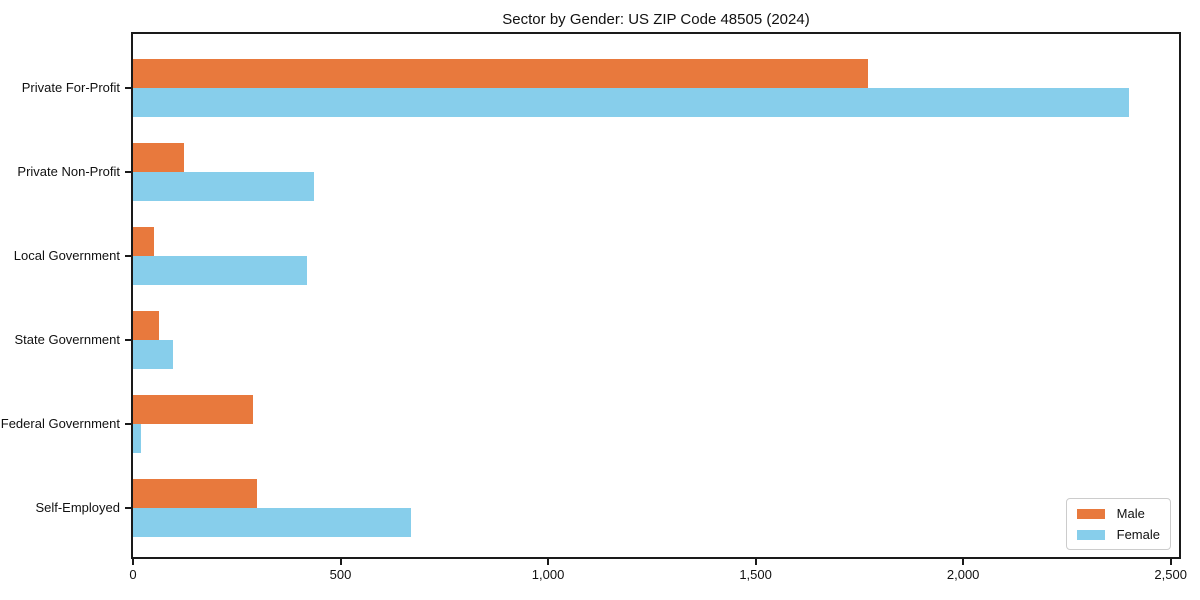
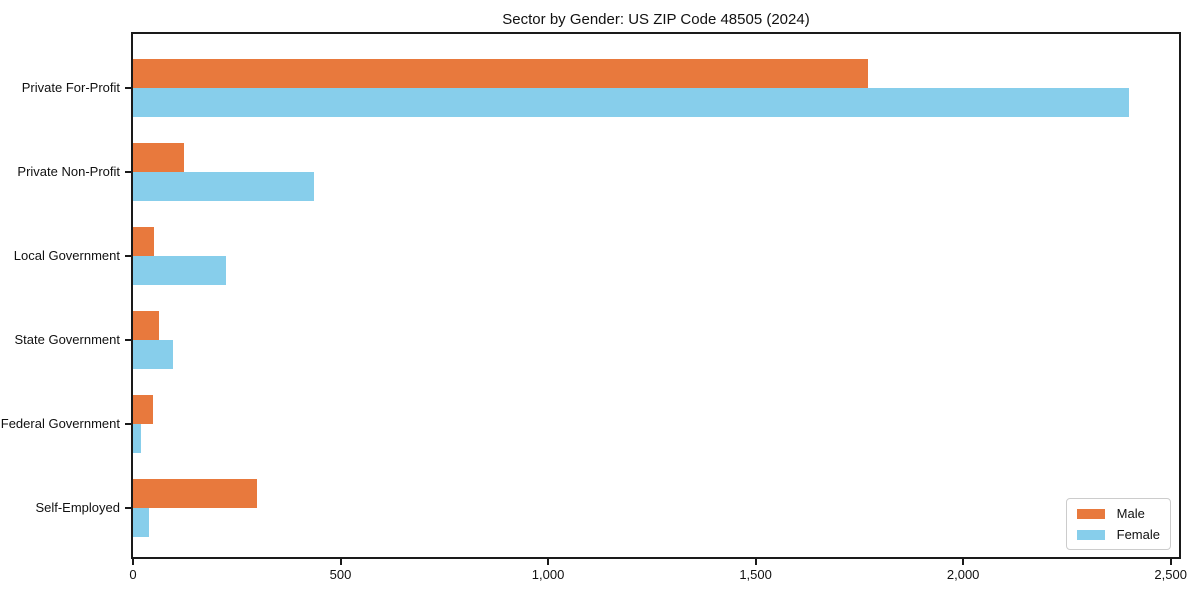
Female/Local Government: 420 -> 220
Male/Federal Government: 290 -> 50
Female/Self-Employed: 670 -> 40
